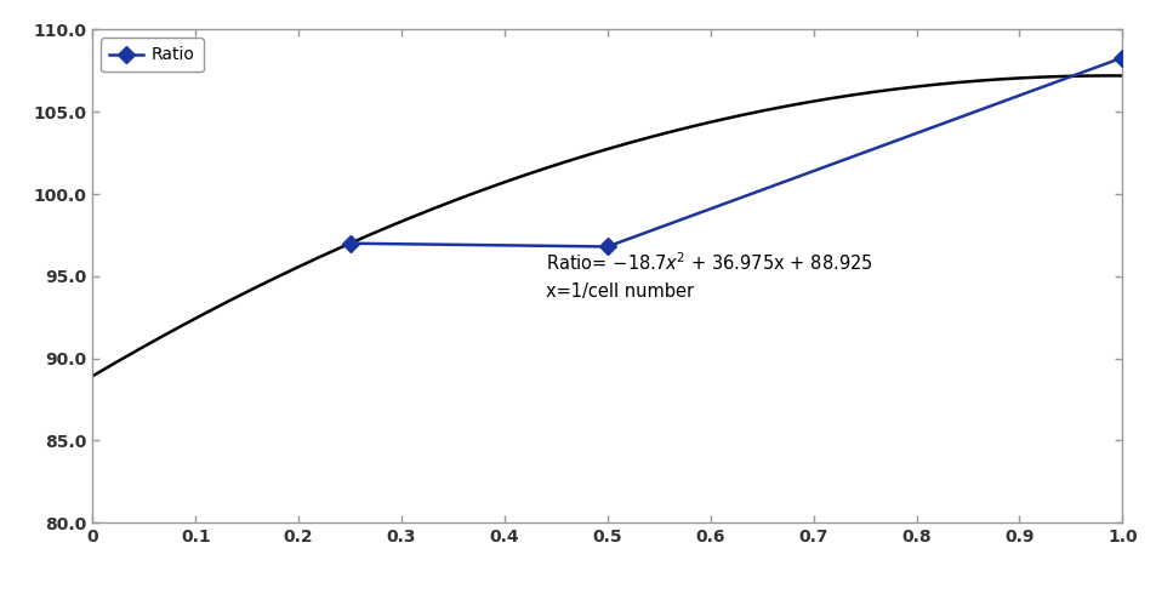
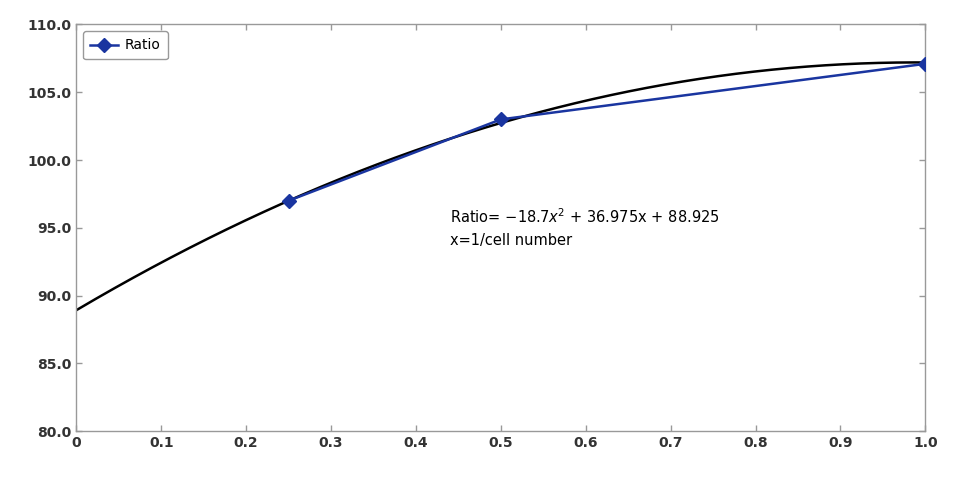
Ratio/0.5: 96.8 -> 103.0
Ratio/1.0: 108.3 -> 107.1
